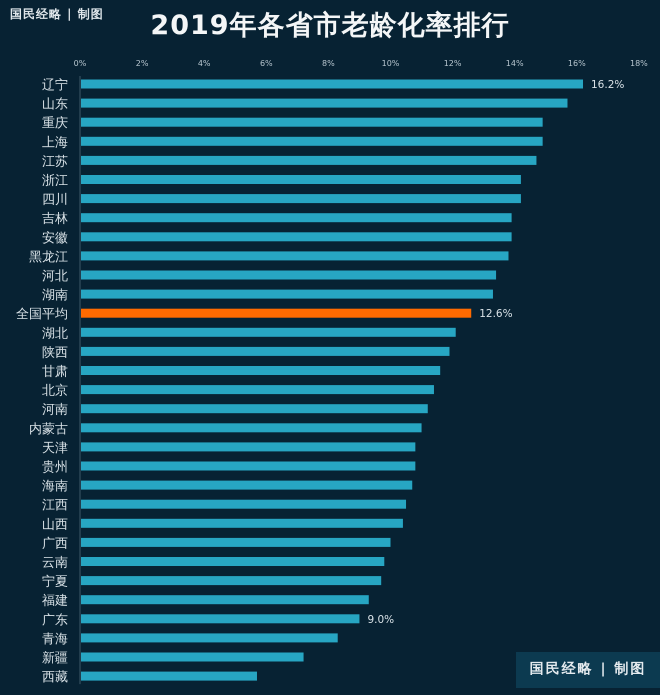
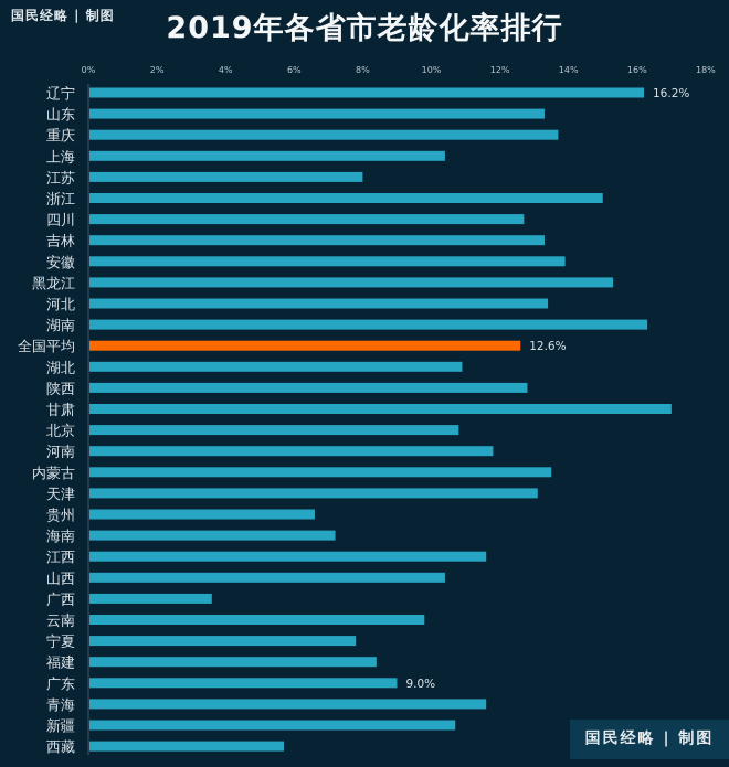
山东: 15.7% -> 13.3%
重庆: 14.9% -> 13.7%
上海: 14.9% -> 10.4%
江苏: 14.7% -> 8.0%
浙江: 14.2% -> 15.0%
四川: 14.2% -> 12.7%
吉林: 13.9% -> 13.3%
黑龙江: 13.8% -> 15.3%
湖南: 13.3% -> 16.3%
湖北: 12.1% -> 10.9%
陕西: 11.9% -> 12.8%
甘肃: 11.6% -> 17.0%
北京: 11.4% -> 10.8%
河南: 11.2% -> 11.8%
内蒙古: 11.0% -> 13.5%
天津: 10.8% -> 13.1%
贵州: 10.8% -> 6.6%
海南: 10.7% -> 7.2%
江西: 10.5% -> 11.6%
广西: 10.0% -> 3.6%
宁夏: 9.7% -> 7.8%
福建: 9.3% -> 8.4%
青海: 8.3% -> 11.6%
新疆: 7.2% -> 10.7%
